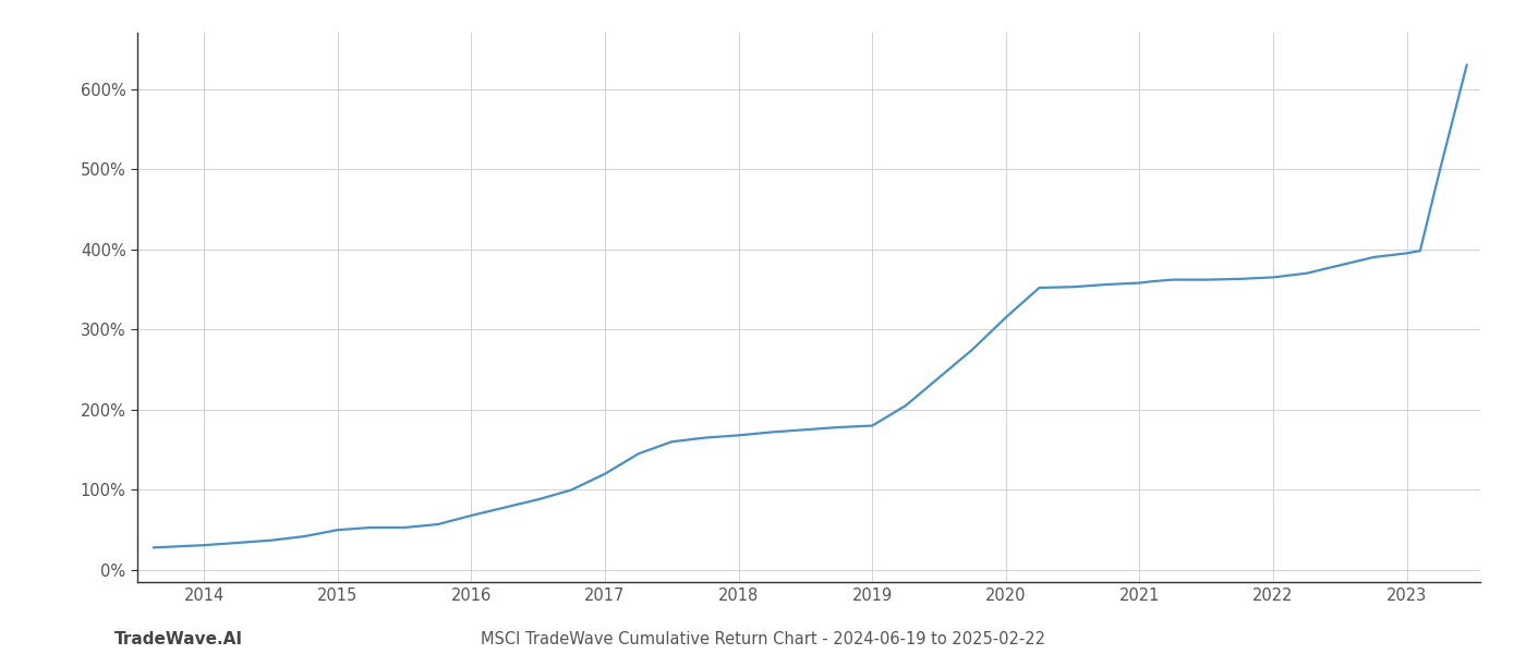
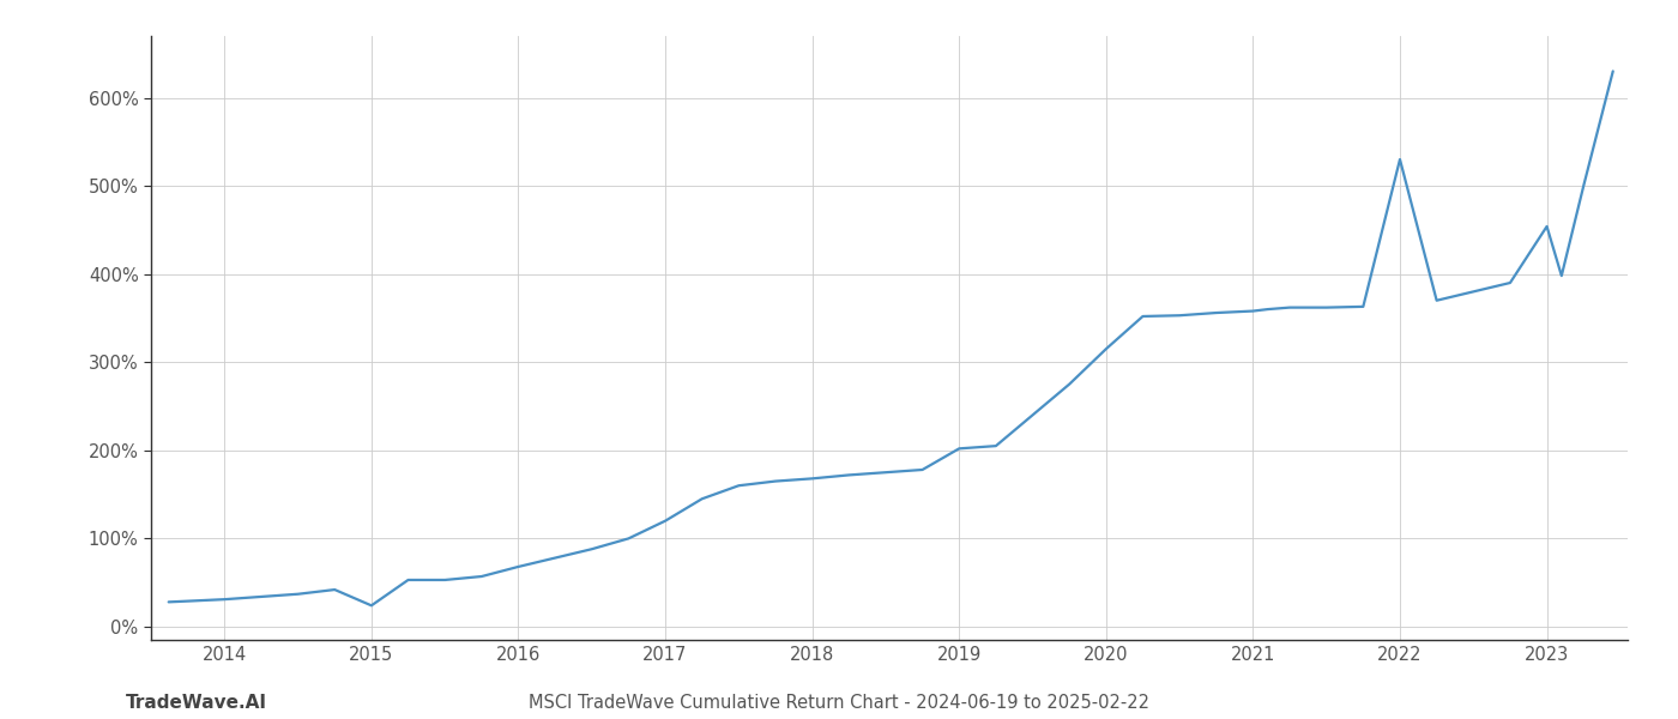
2015: 50% -> 24%
2019: 180% -> 202%
2022: 365% -> 530%
2023: 395% -> 454%
